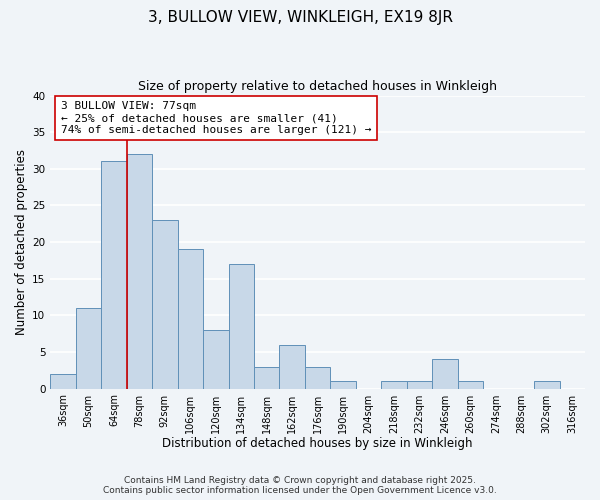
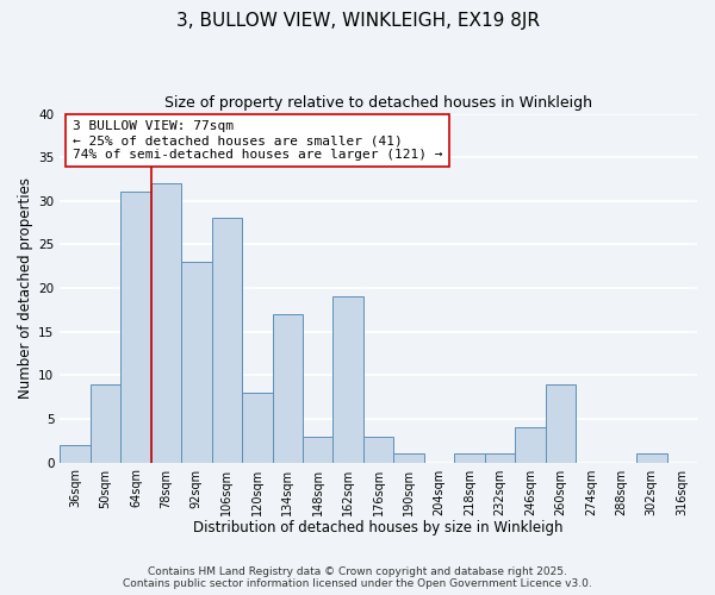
50sqm: 11 -> 9
106sqm: 19 -> 28
162sqm: 6 -> 19
260sqm: 1 -> 9
